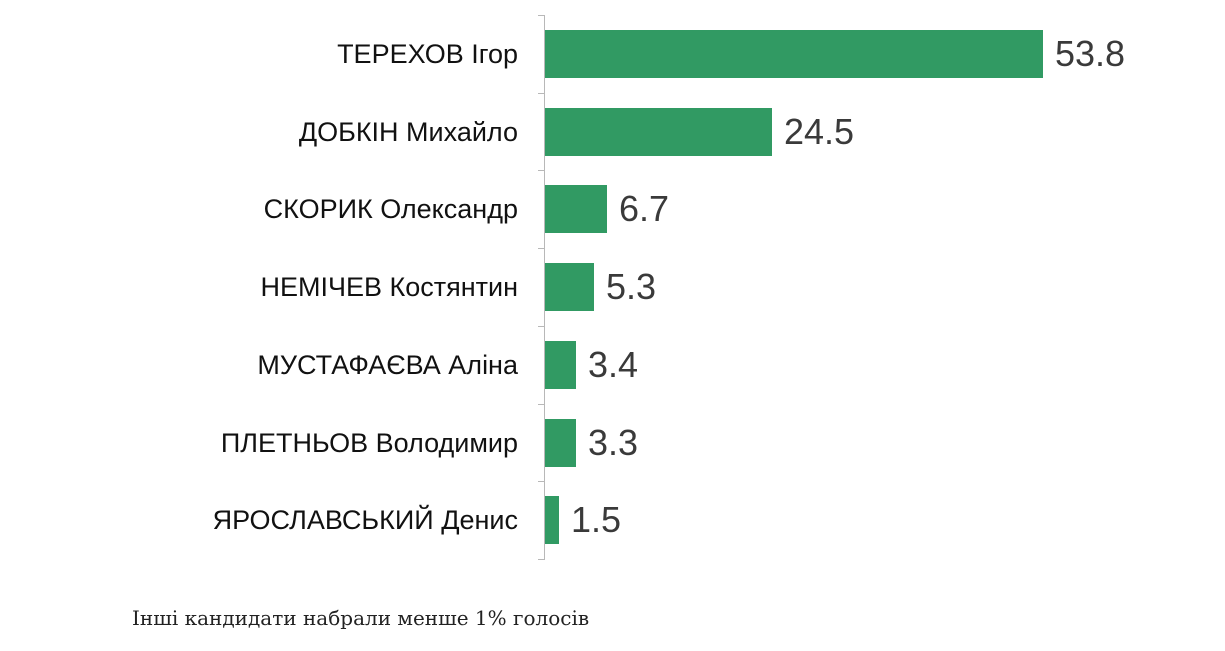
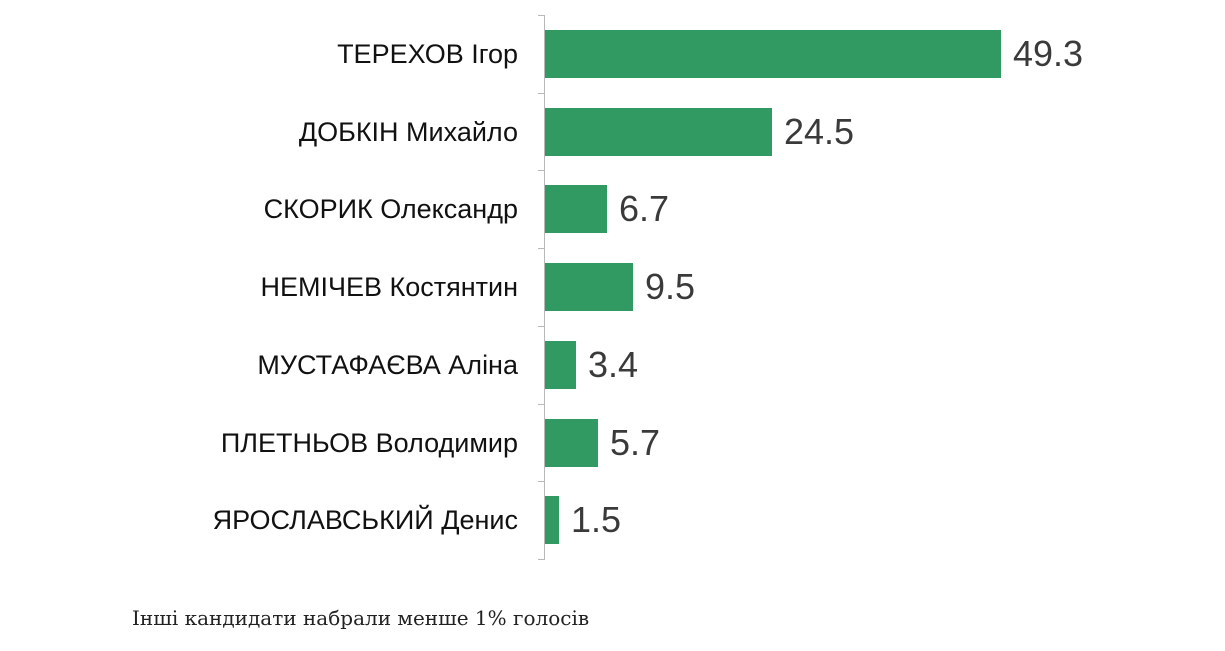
ТЕРЕХОВ Ігор: 53.8 -> 49.3
НЕМІЧЕВ Костянтин: 5.3 -> 9.5
ПЛЕТНЬОВ Володимир: 3.3 -> 5.7
